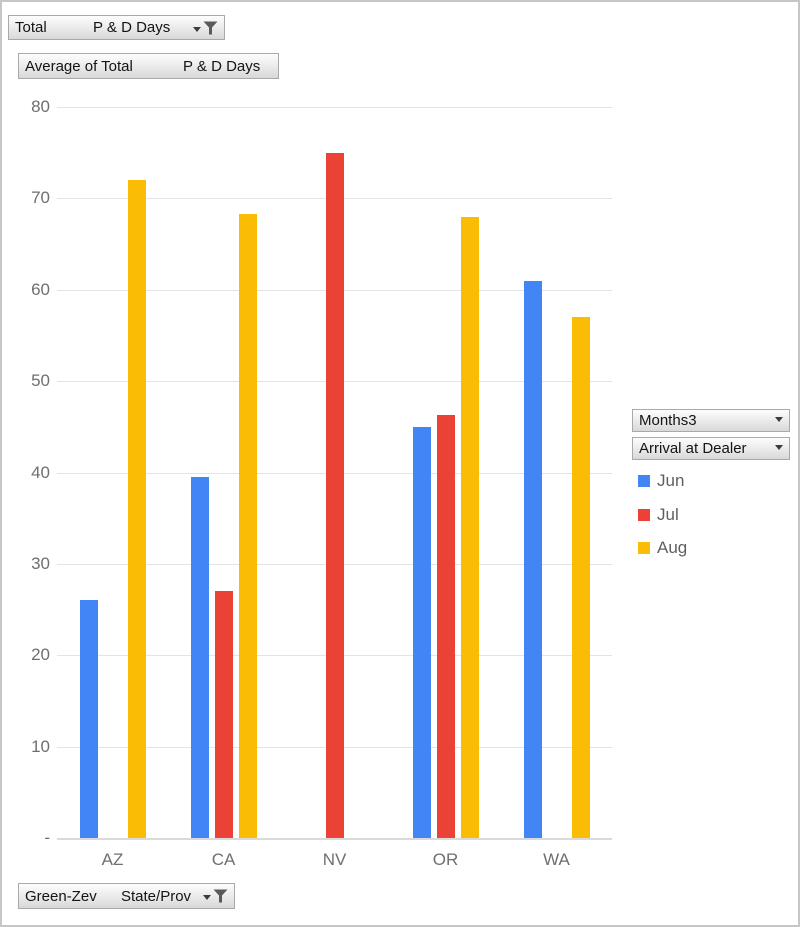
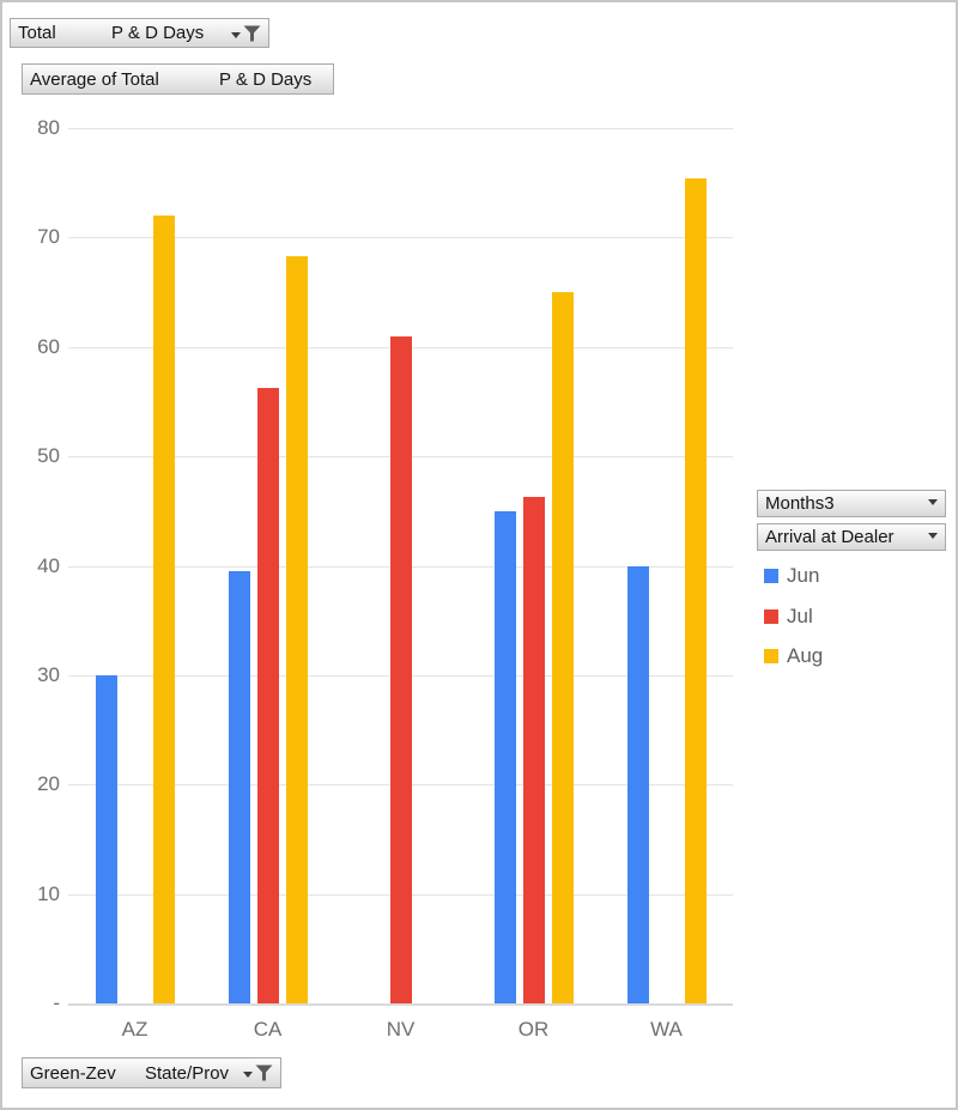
Jun/AZ: 26 -> 30
Jul/CA: 27 -> 56
Jul/NV: 75 -> 61
Aug/OR: 68 -> 65
Jun/WA: 61 -> 40
Aug/WA: 57 -> 75
